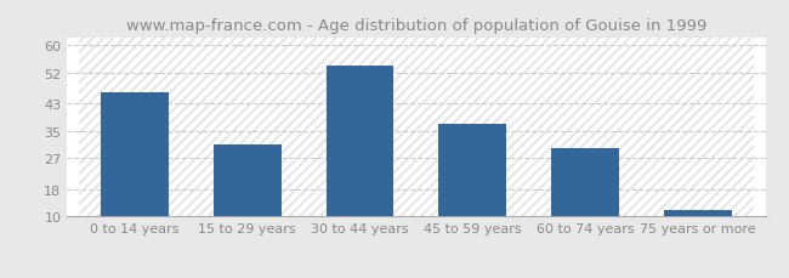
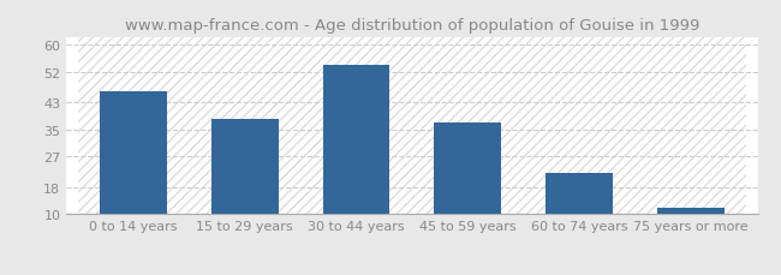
15 to 29 years: 31 -> 38
60 to 74 years: 30 -> 22
